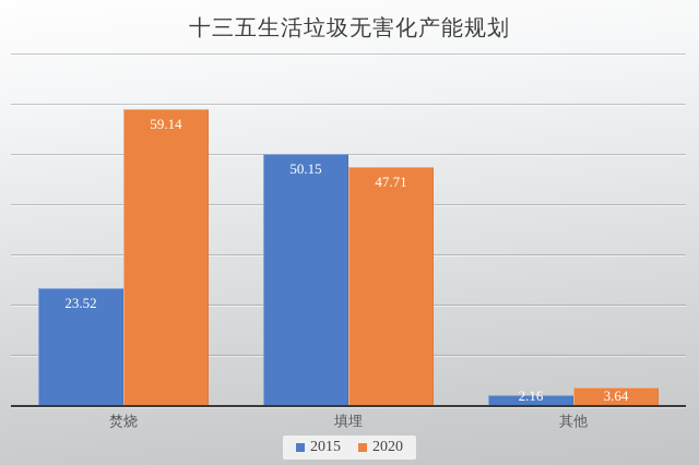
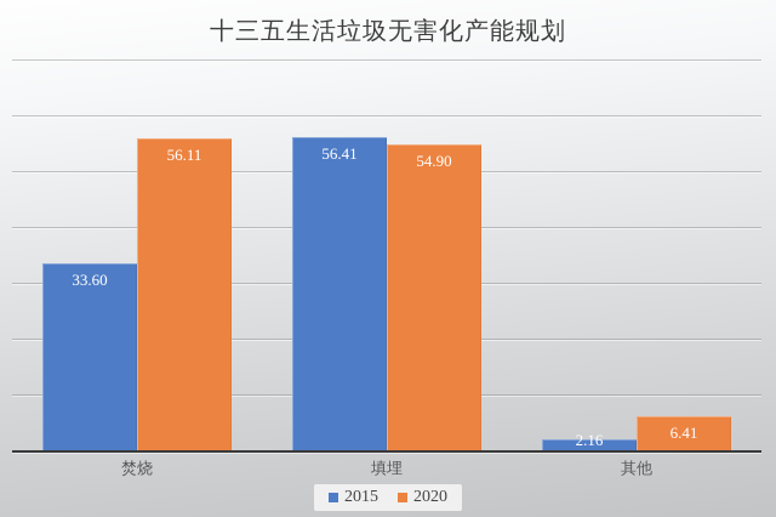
2015/焚烧: 23.52 -> 33.60
2020/焚烧: 59.14 -> 56.11
2015/填埋: 50.15 -> 56.41
2020/填埋: 47.71 -> 54.90
2020/其他: 3.64 -> 6.41
